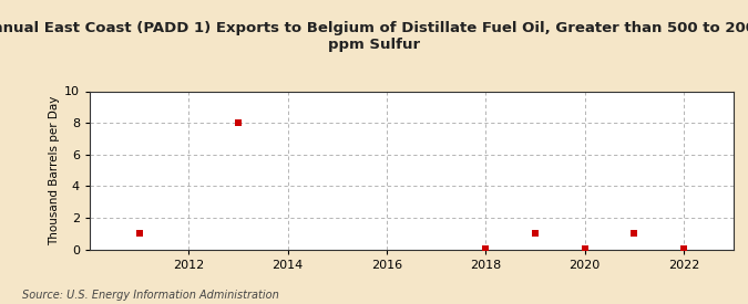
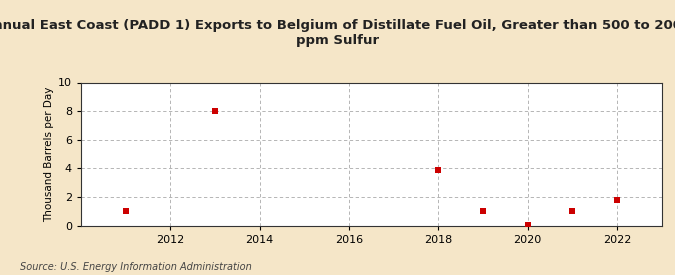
2018: 0.0 -> 3.9
2022: 0.0 -> 1.8
